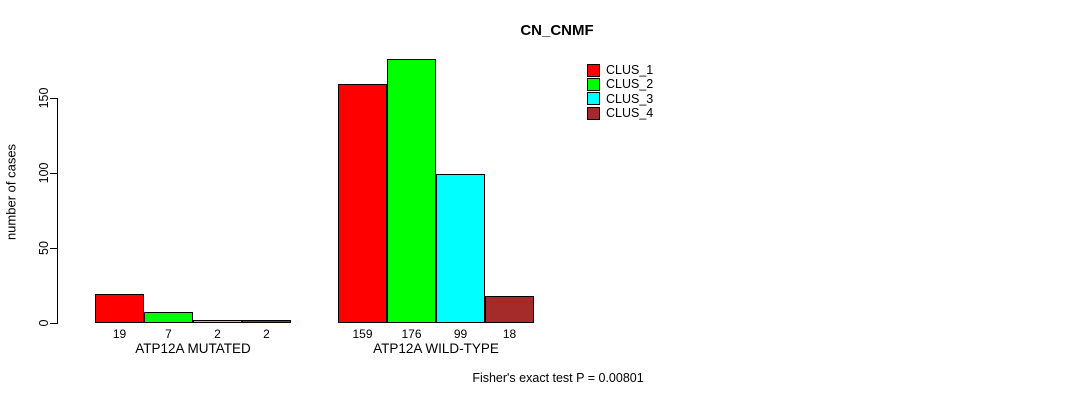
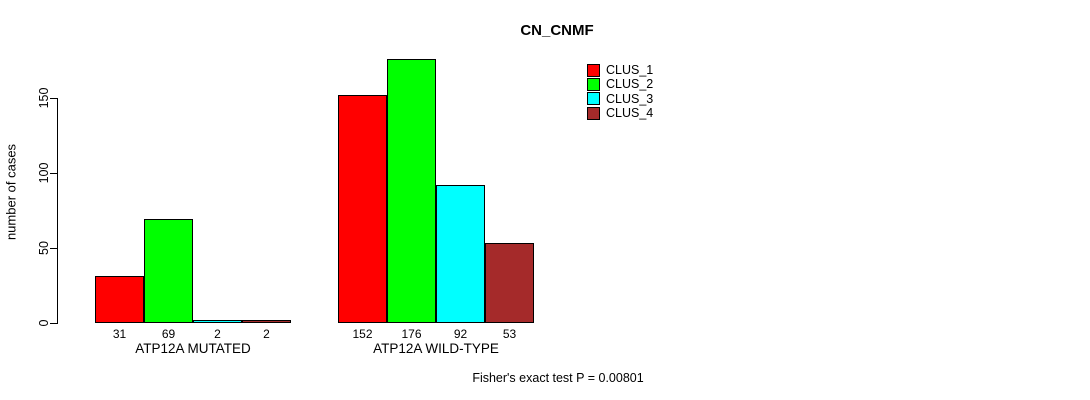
CLUS_1/ATP12A MUTATED: 19 -> 31
CLUS_2/ATP12A MUTATED: 7 -> 69
CLUS_1/ATP12A WILD-TYPE: 159 -> 152
CLUS_3/ATP12A WILD-TYPE: 99 -> 92
CLUS_4/ATP12A WILD-TYPE: 18 -> 53
